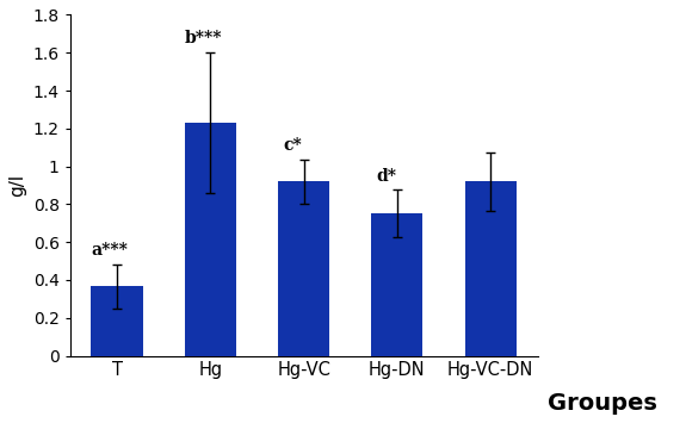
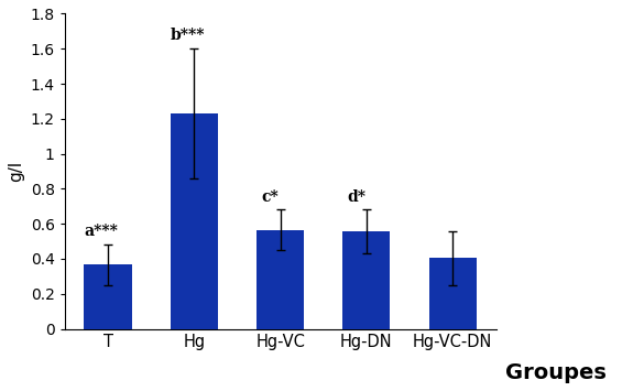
Hg-VC: 0.92 -> 0.56
Hg-DN: 0.75 -> 0.56
Hg-VC-DN: 0.92 -> 0.41
